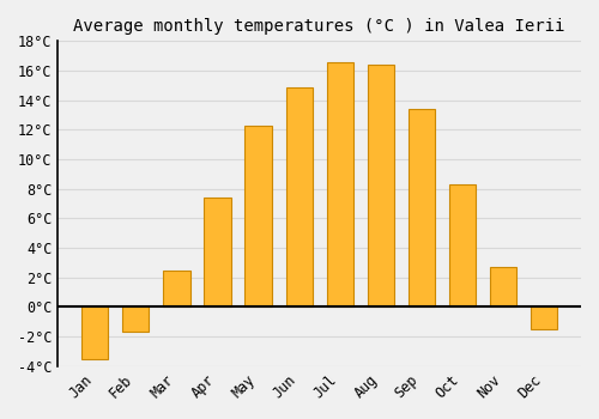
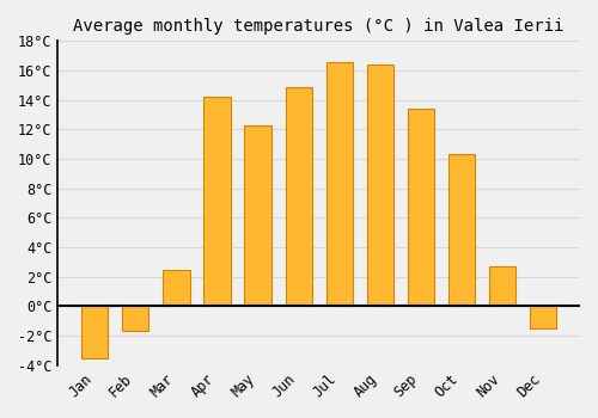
Apr: 7.4°C -> 14.2°C
Oct: 8.3°C -> 10.3°C
